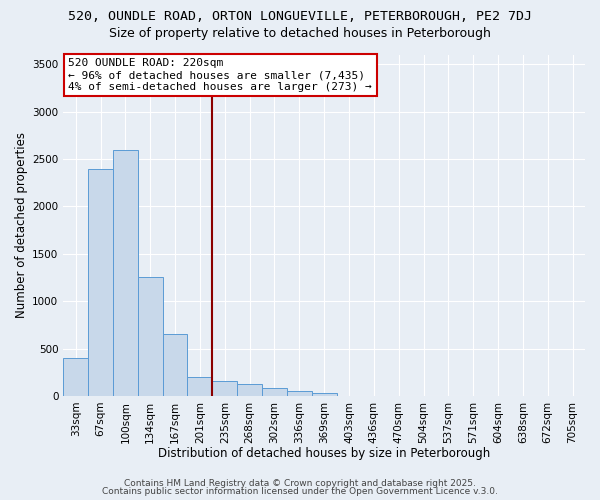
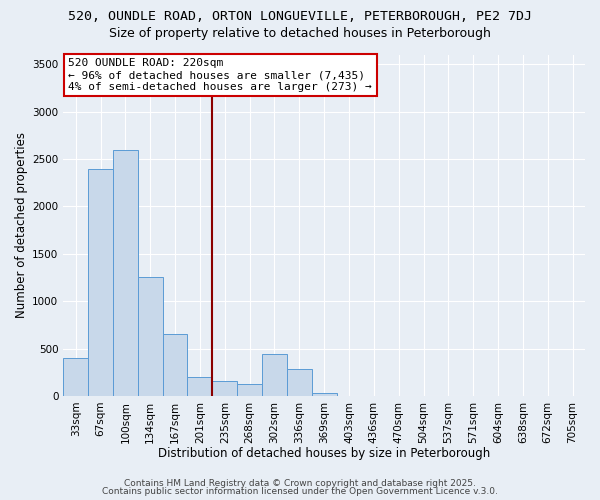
302sqm: 80 -> 440
336sqm: 50 -> 280
